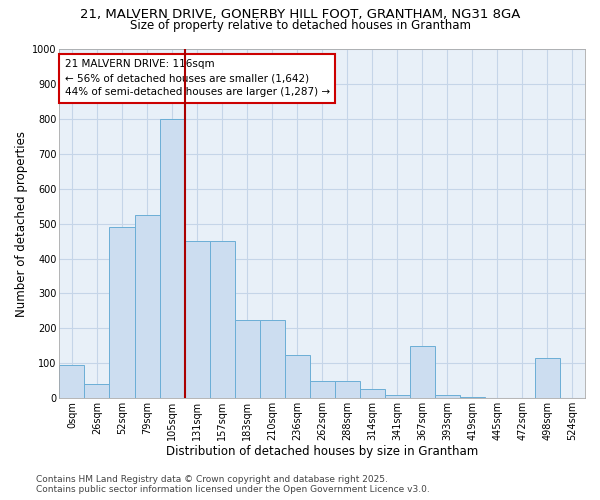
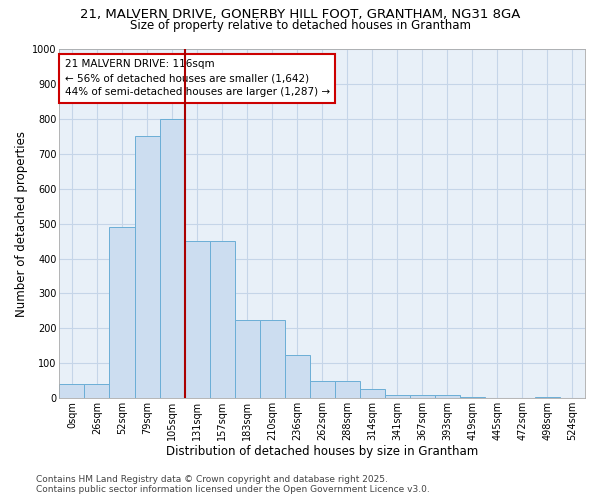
0sqm: 95 -> 40
79sqm: 525 -> 750
367sqm: 150 -> 10
498sqm: 115 -> 3
